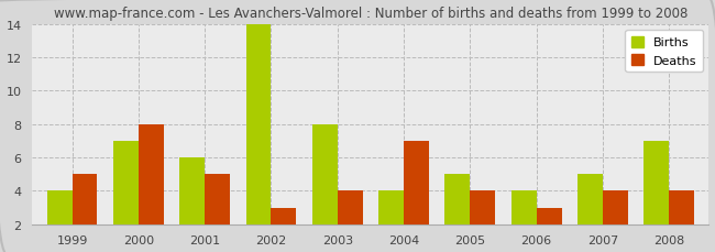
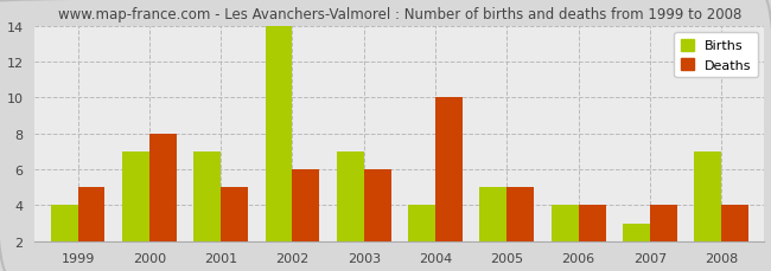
Births/2001: 6 -> 7
Deaths/2002: 3 -> 6
Births/2003: 8 -> 7
Deaths/2003: 4 -> 6
Deaths/2004: 7 -> 10
Deaths/2005: 4 -> 5
Deaths/2006: 3 -> 4
Births/2007: 5 -> 3
